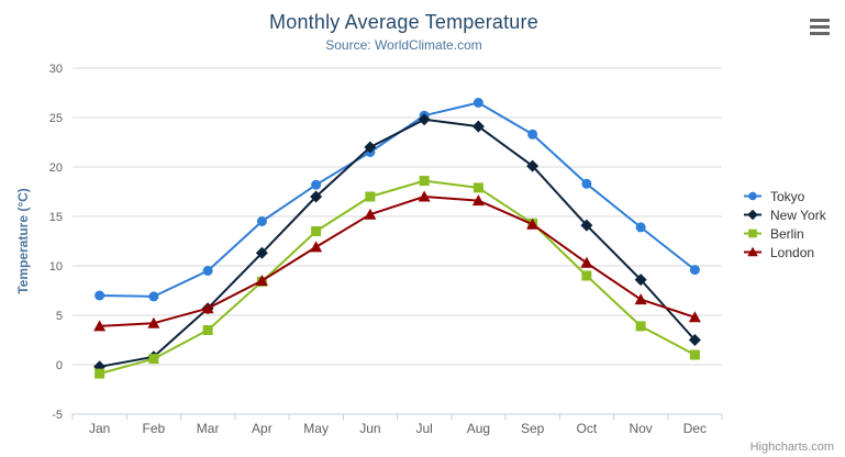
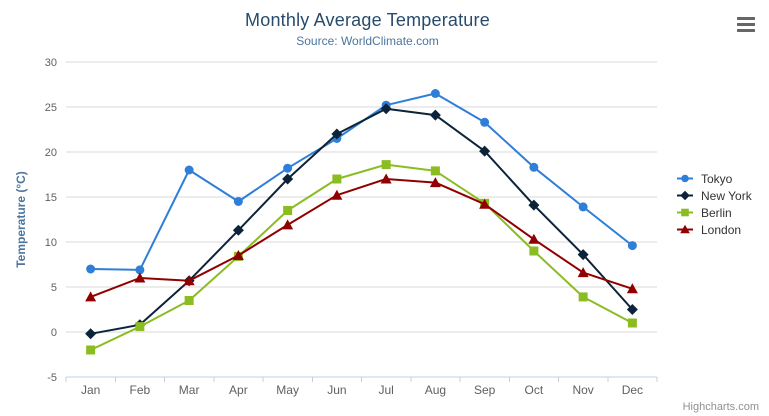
Berlin/Jan: -1 -> -2
London/Feb: 4 -> 6
Tokyo/Mar: 10 -> 18
